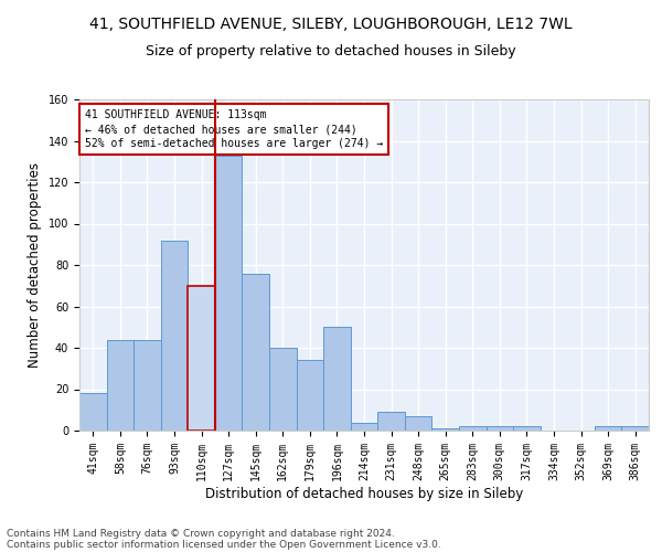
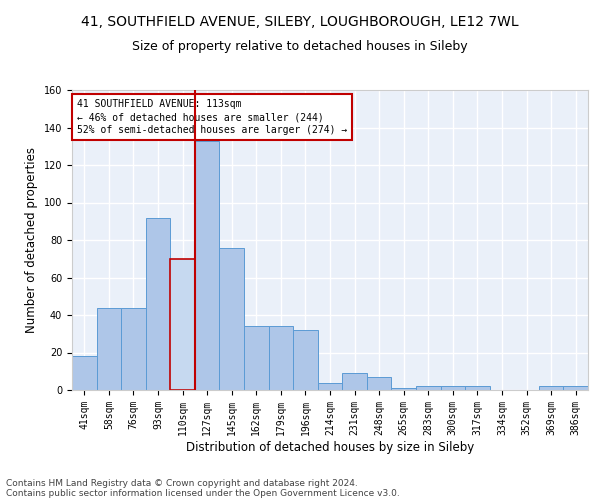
162sqm: 40 -> 34
196sqm: 50 -> 32
